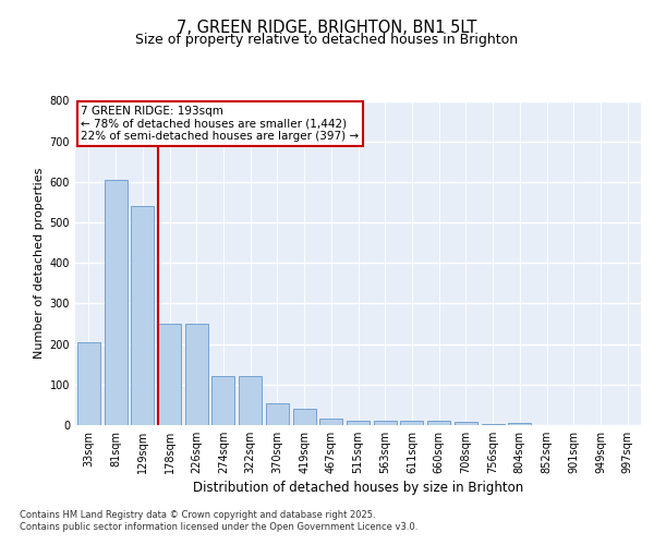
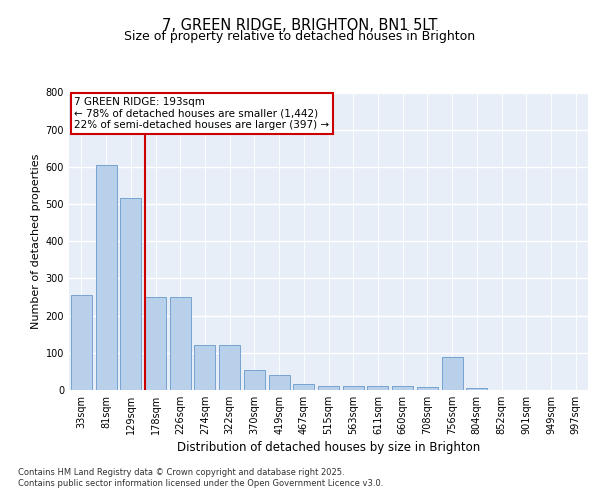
33sqm: 205 -> 255
129sqm: 540 -> 515
756sqm: 2 -> 90
